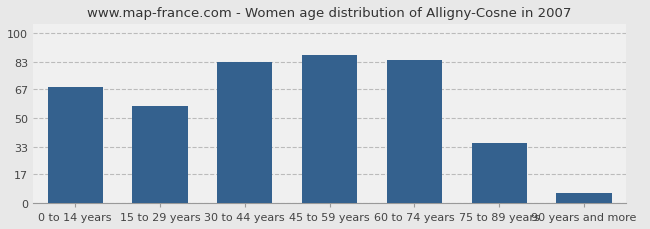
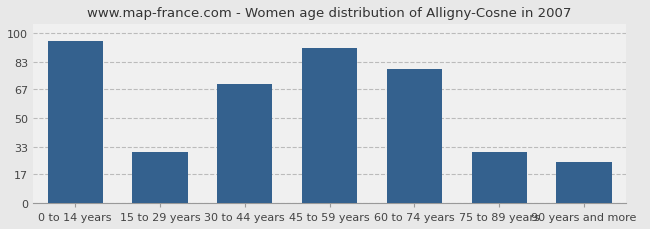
0 to 14 years: 68 -> 95
15 to 29 years: 57 -> 30
30 to 44 years: 83 -> 70
45 to 59 years: 87 -> 91
60 to 74 years: 84 -> 79
75 to 89 years: 35 -> 30
90 years and more: 6 -> 24
